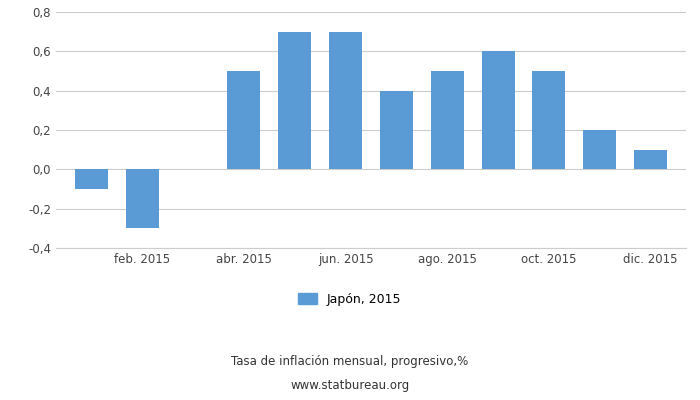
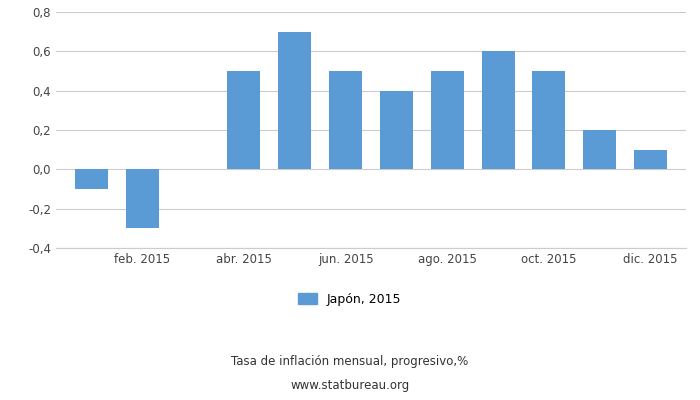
jun. 2015: 0,7 -> 0,5
